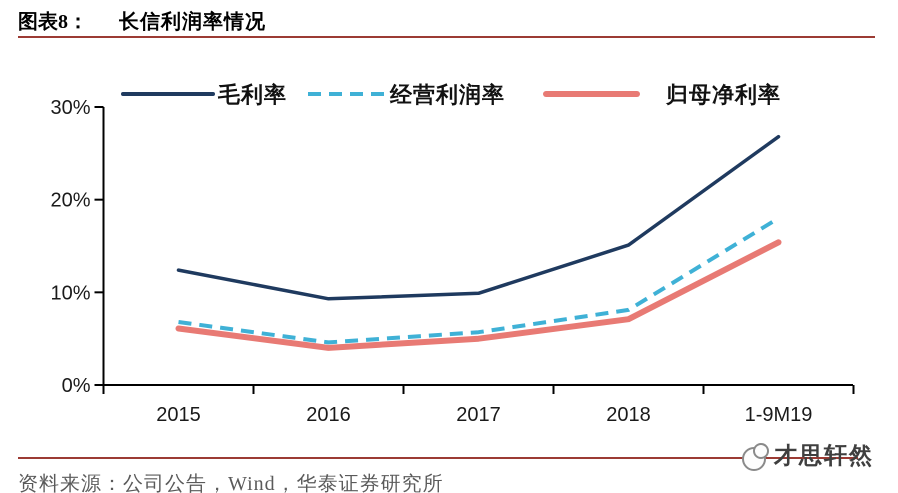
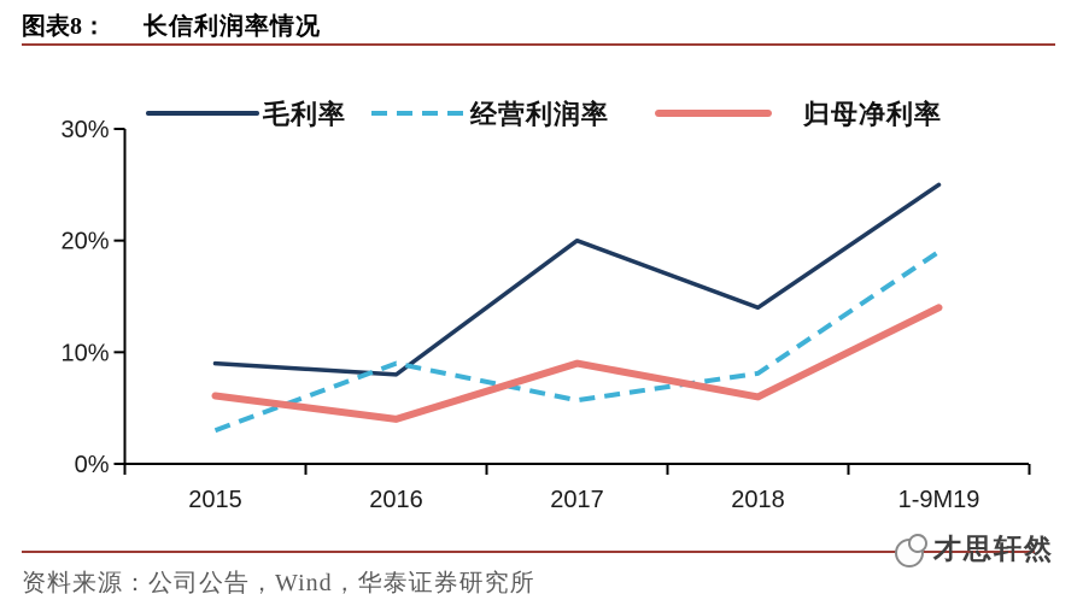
毛利率/2015: 12% -> 9%
经营利润率/2015: 7% -> 3%
毛利率/2016: 9% -> 8%
经营利润率/2016: 5% -> 9%
毛利率/2017: 10% -> 20%
归母净利率/2017: 5% -> 9%
毛利率/2018: 15% -> 14%
归母净利率/2018: 7% -> 6%
毛利率/1-9M19: 27% -> 25%
经营利润率/1-9M19: 18% -> 19%
归母净利率/1-9M19: 15% -> 14%
